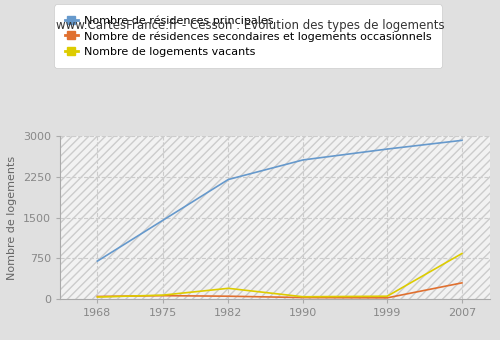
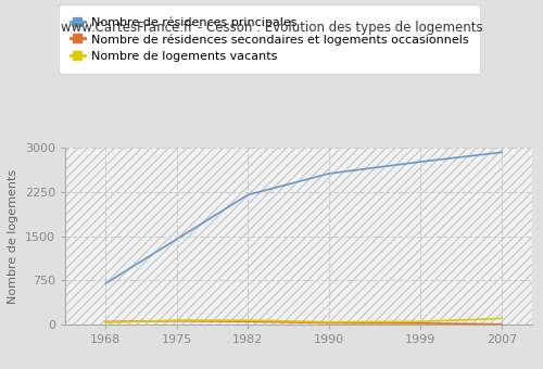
Nombre de logements vacants/1982: 200 -> 80
Nombre de résidences secondaires et logements occasionnels/2007: 300 -> 10
Nombre de logements vacants/2007: 840 -> 100
